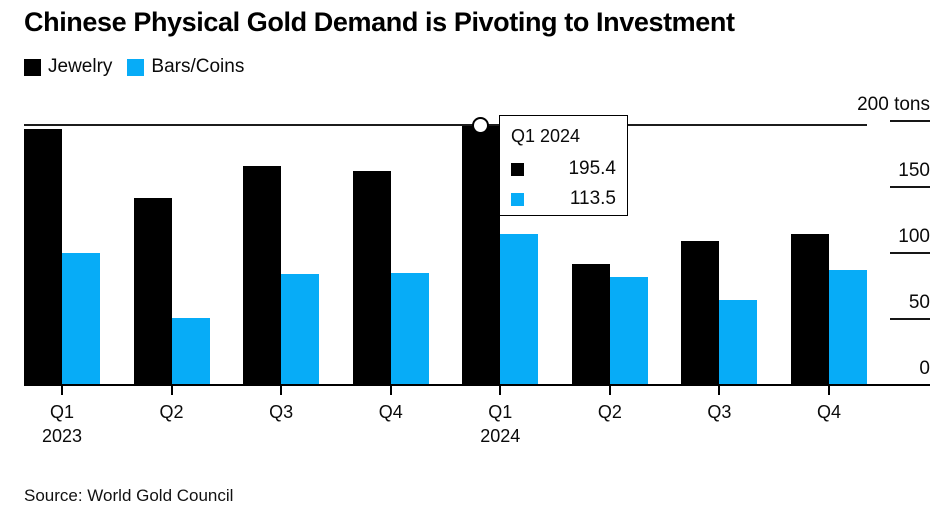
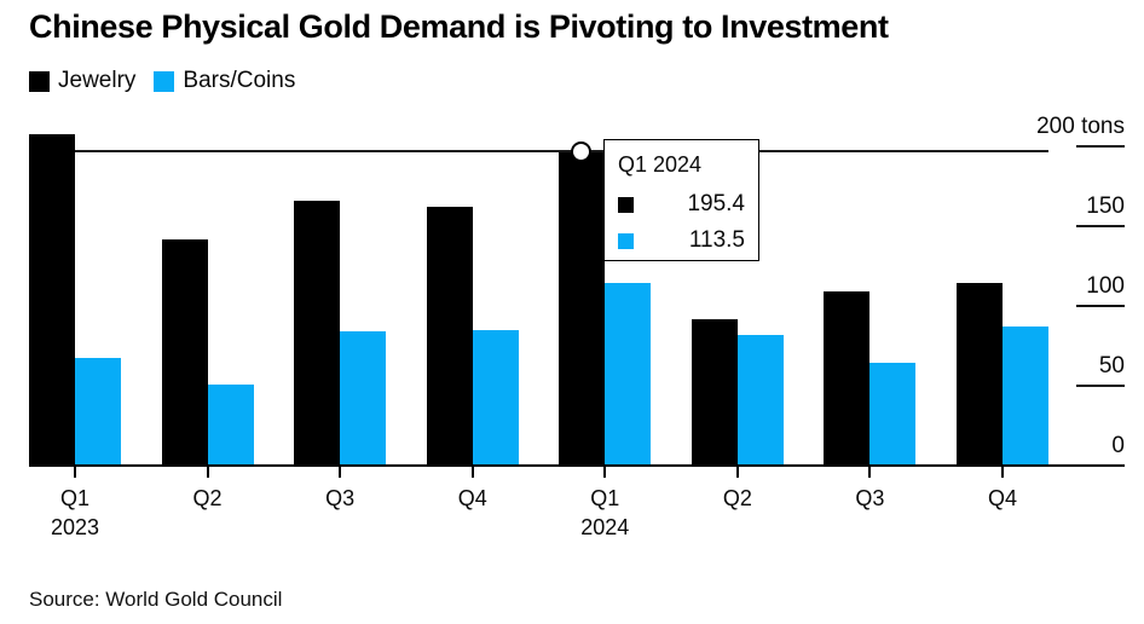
Jewelry/Q1 2023: 193 -> 207
Bars/Coins/Q1 2023: 99 -> 67
